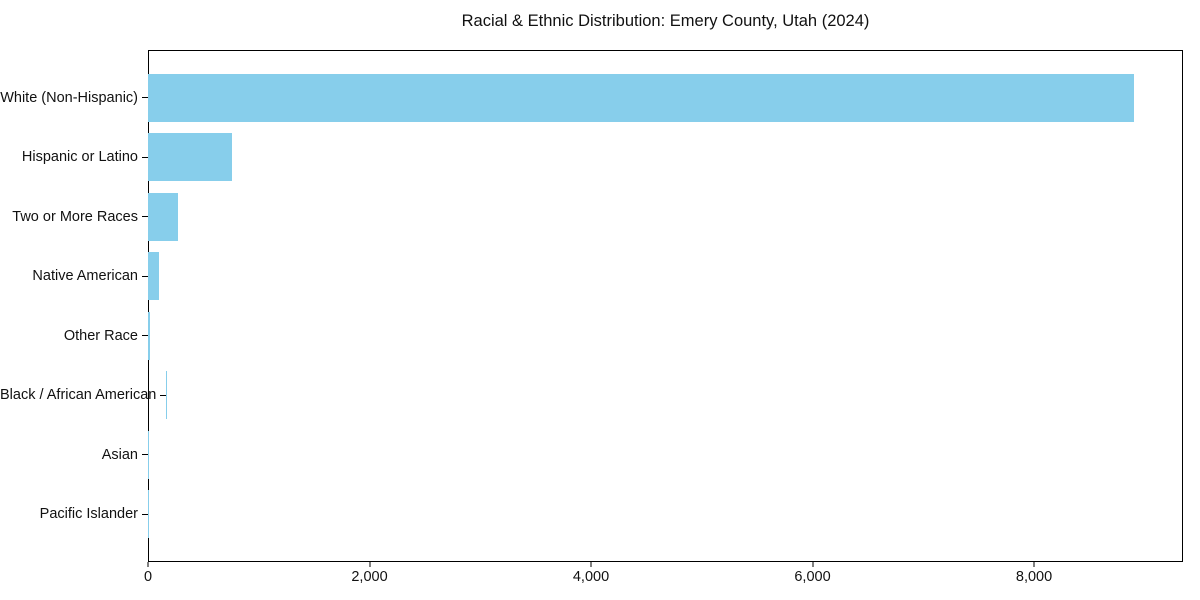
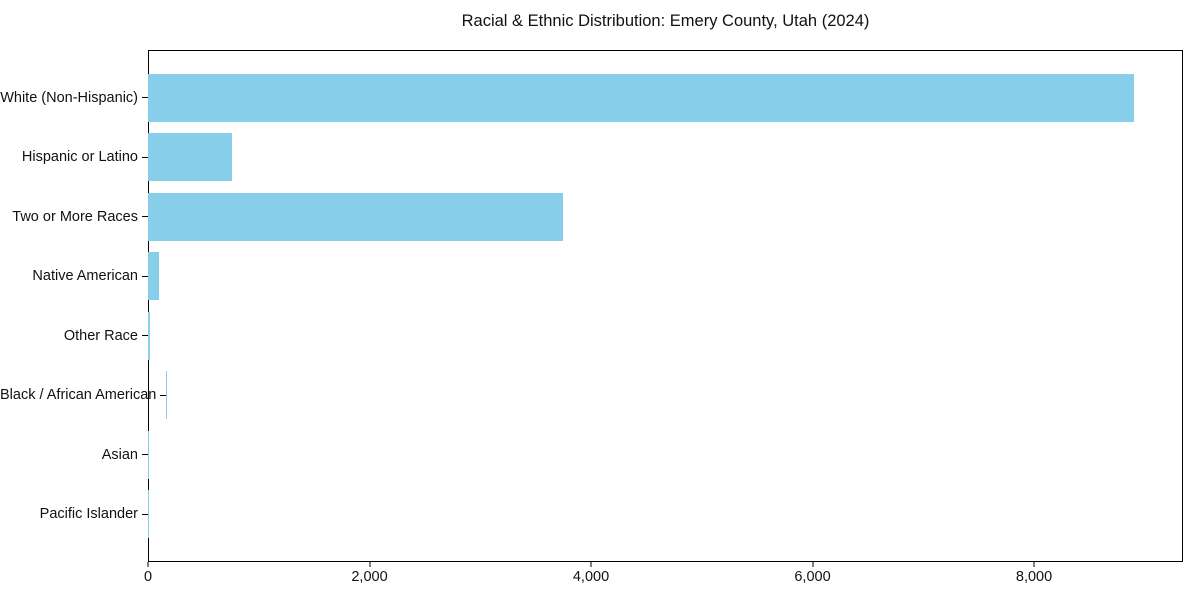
Two or More Races: 270 -> 3750
